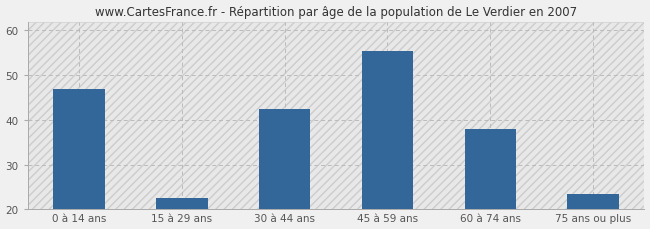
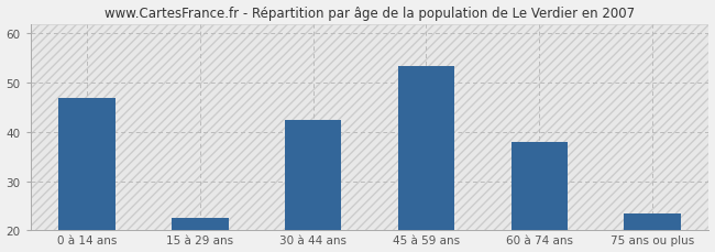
45 à 59 ans: 55.5 -> 53.5
